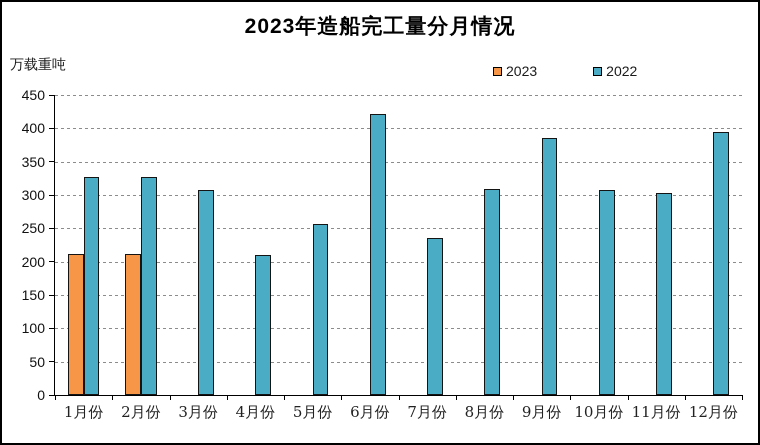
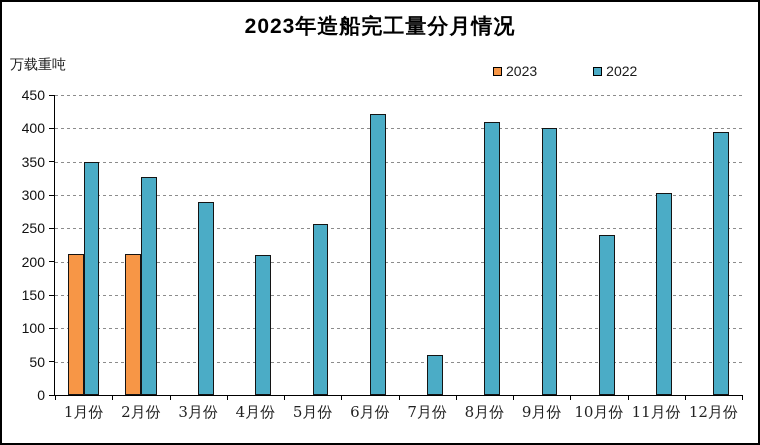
2022/1月份: 330 -> 350
2022/3月份: 310 -> 290
2022/7月份: 240 -> 60
2022/8月份: 310 -> 410
2022/9月份: 380 -> 400
2022/10月份: 310 -> 240
